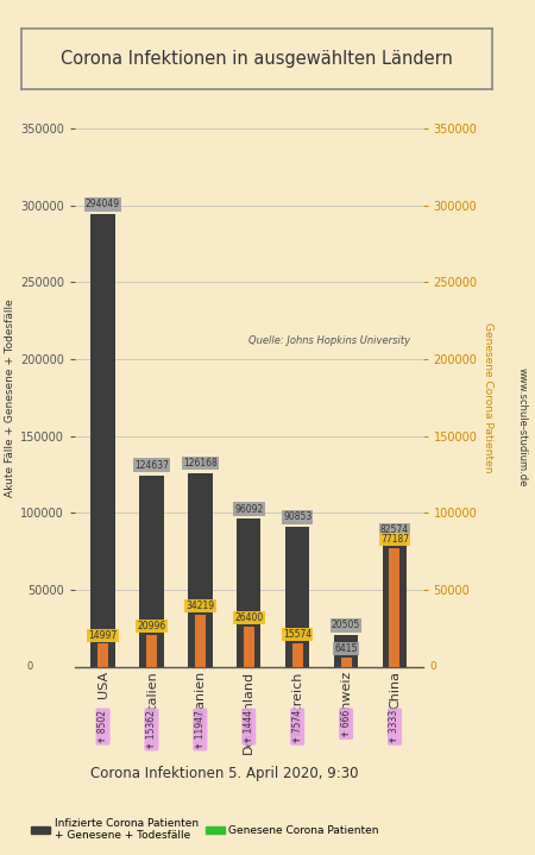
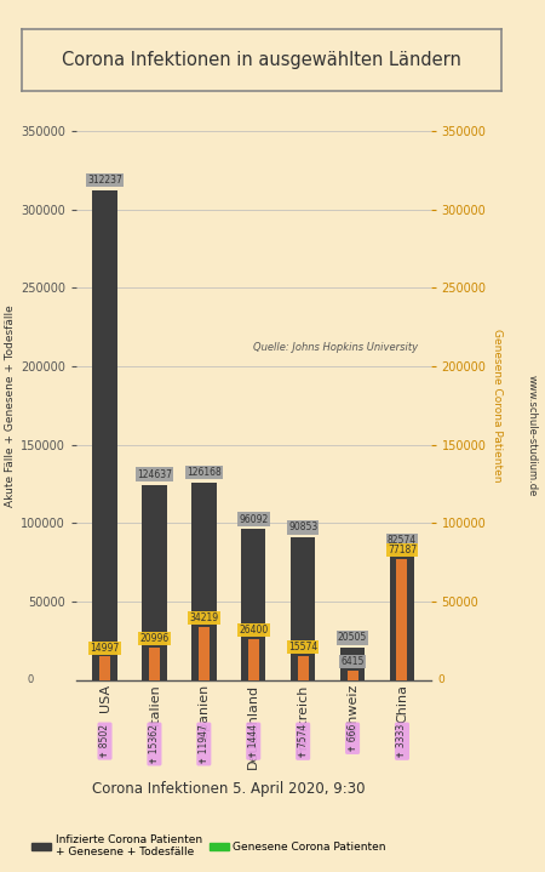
Infizierte Corona Patienten + Genesene + Todesfälle/USA: 294049 -> 312237
